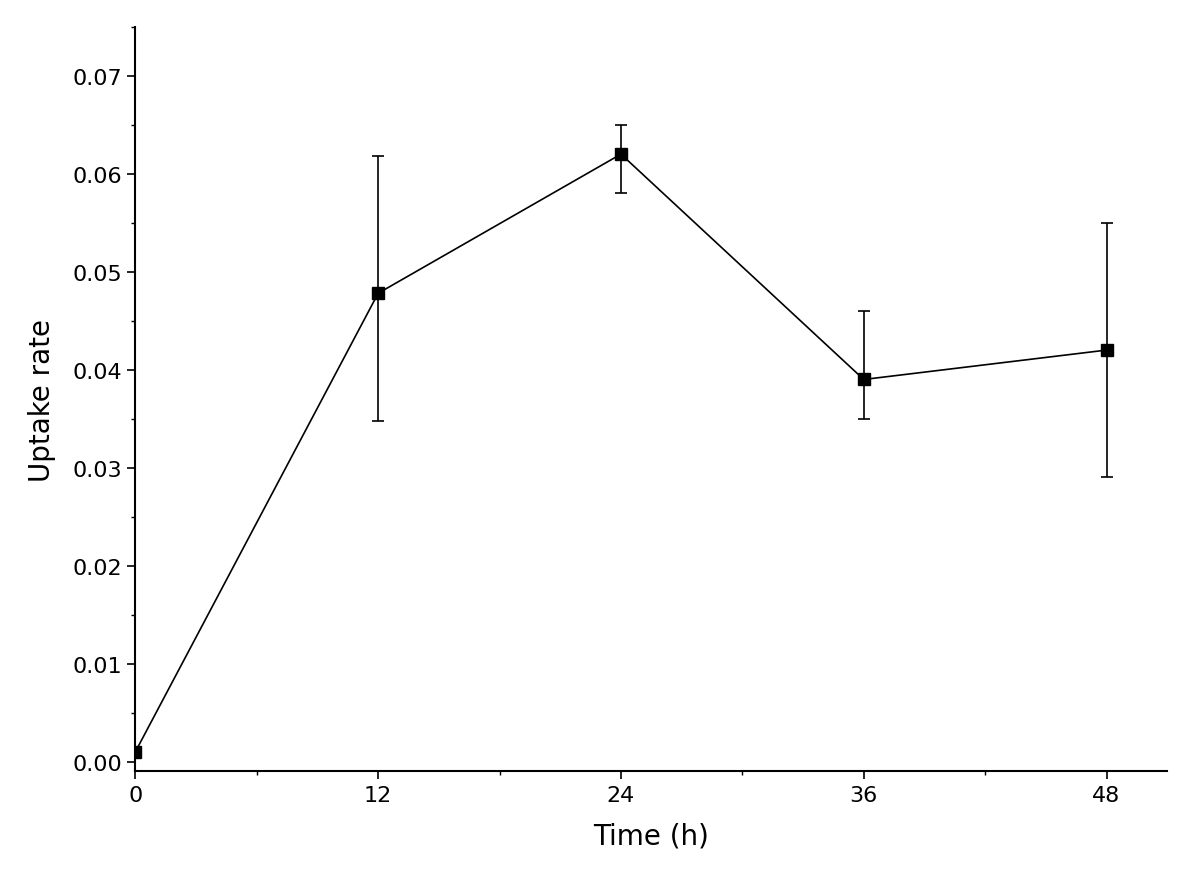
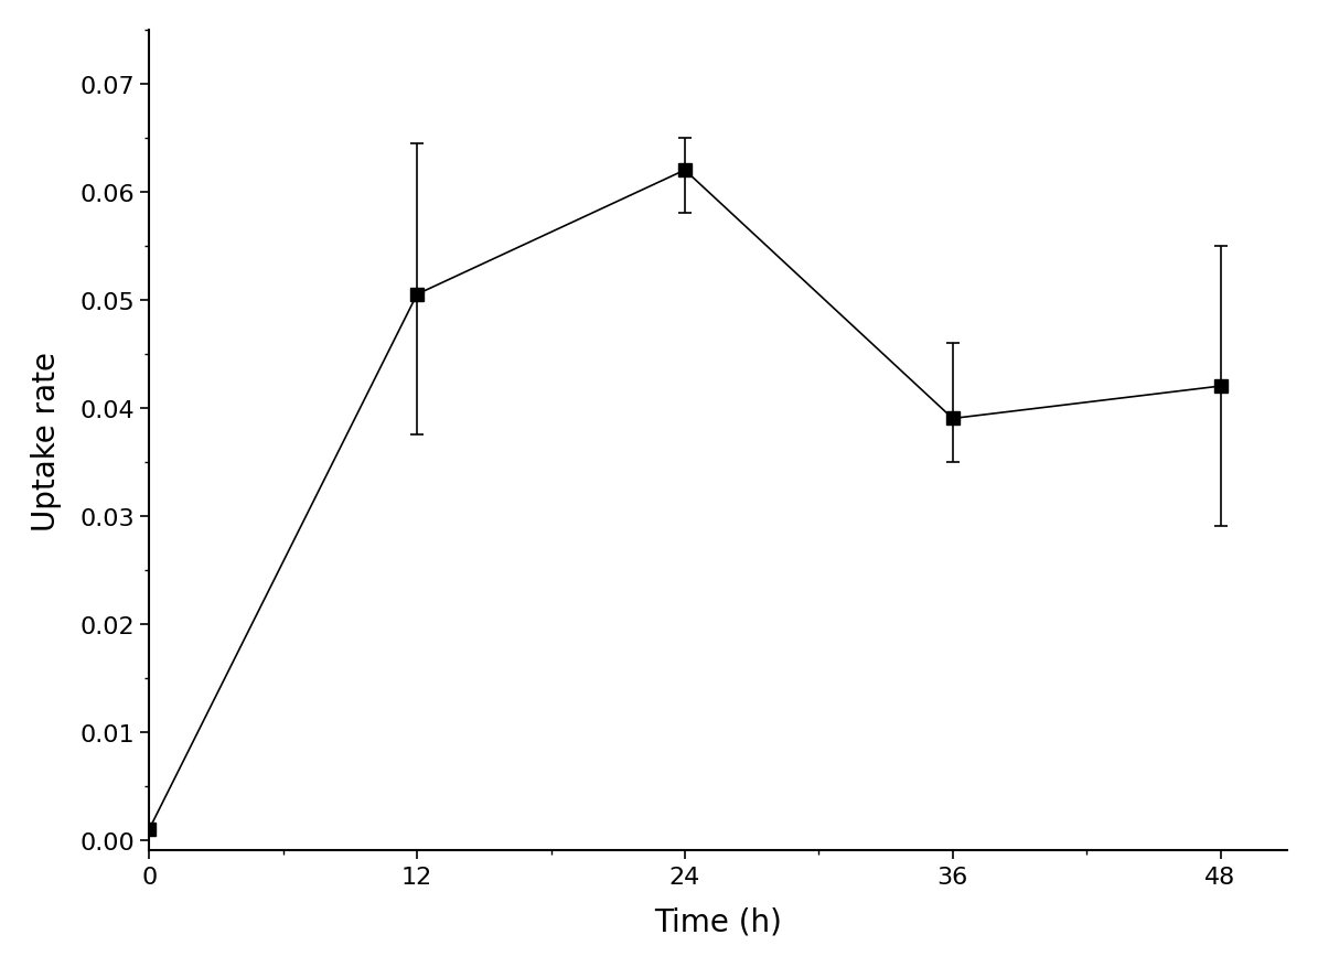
12: 0.0478 -> 0.0505
